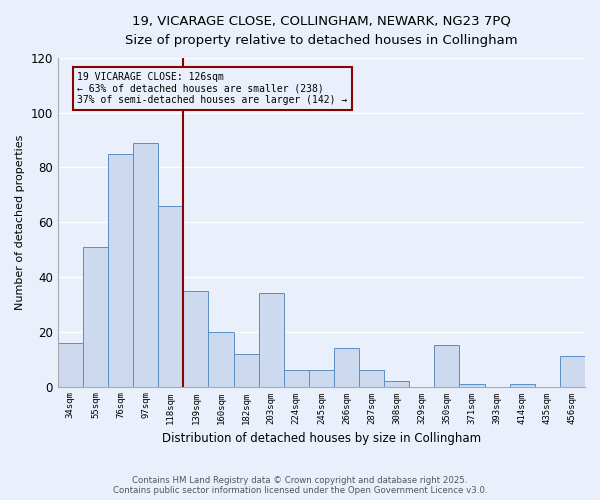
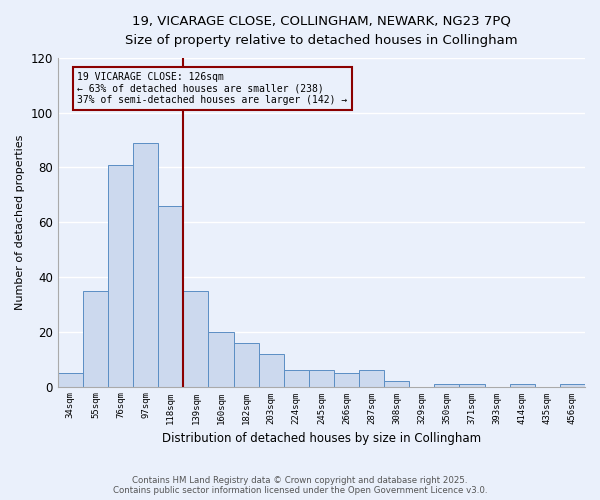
34sqm: 16 -> 5
55sqm: 51 -> 35
76sqm: 85 -> 81
182sqm: 12 -> 16
203sqm: 34 -> 12
266sqm: 14 -> 5
350sqm: 15 -> 1
456sqm: 11 -> 1
